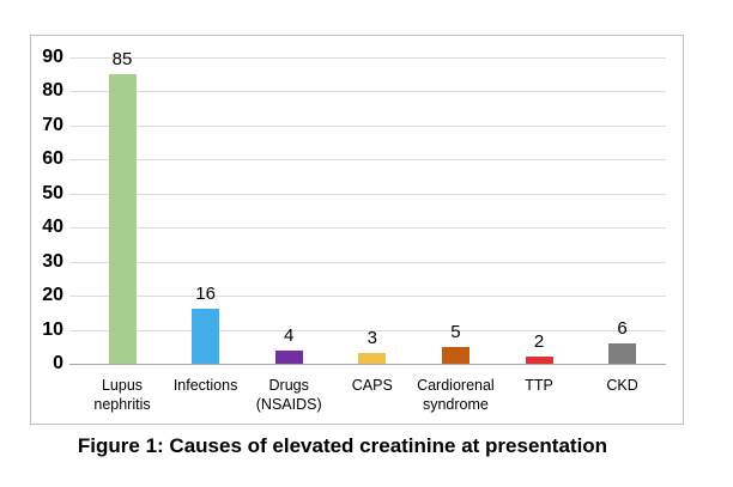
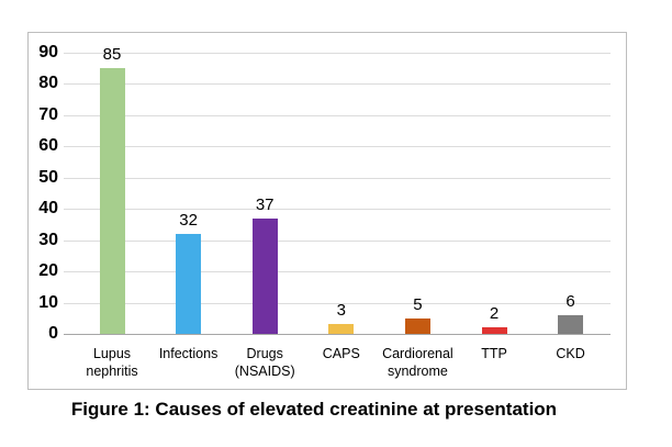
Infections: 16 -> 32
Drugs (NSAIDS): 4 -> 37
